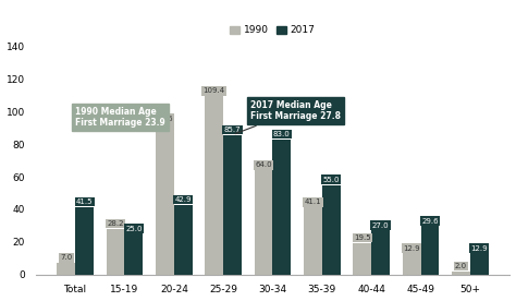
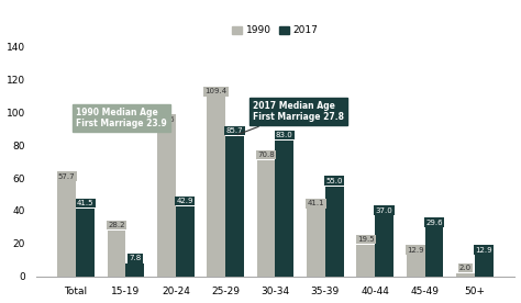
1990/Total: 7 -> 58
2017/15-19: 25 -> 8
1990/30-34: 64 -> 71
2017/40-44: 27 -> 37
